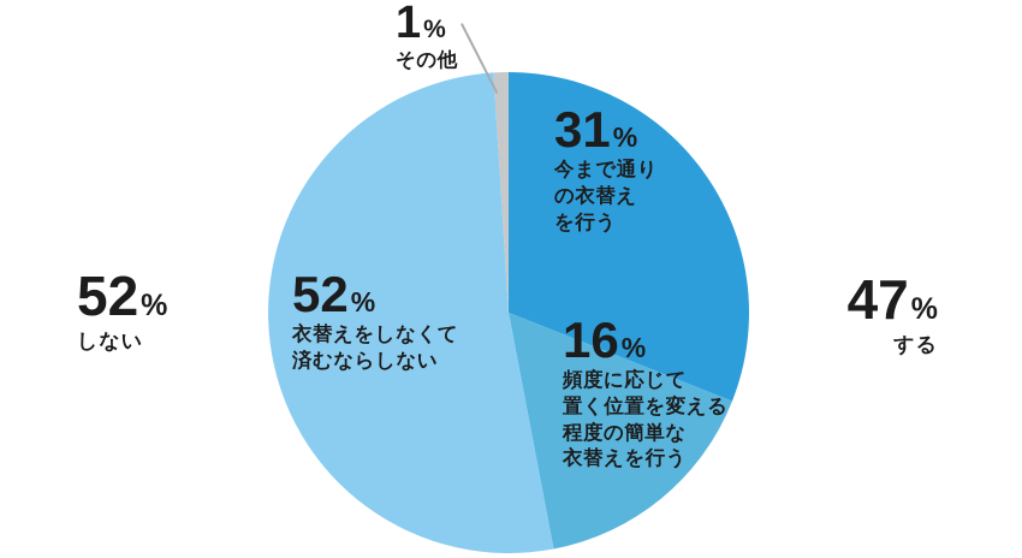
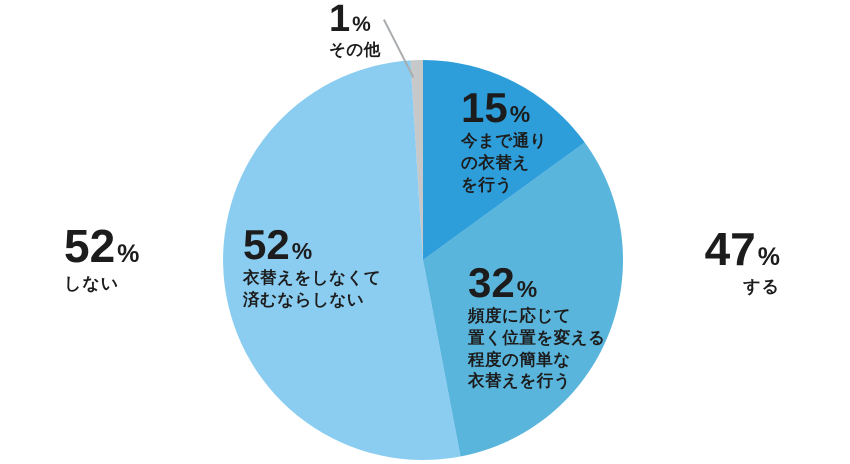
今まで通り の衣替え を行う: 31 -> 15
頻度に応じて 置く位置を変える 程度の簡単な 衣替えを行う: 16 -> 32
